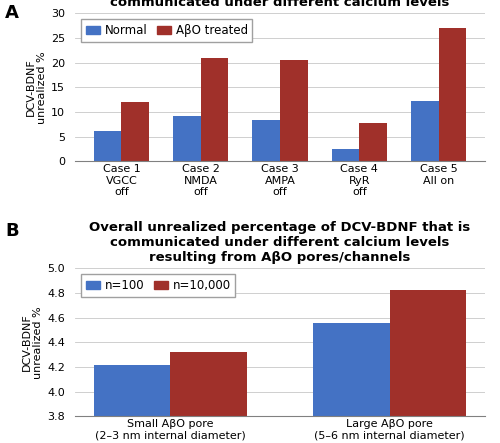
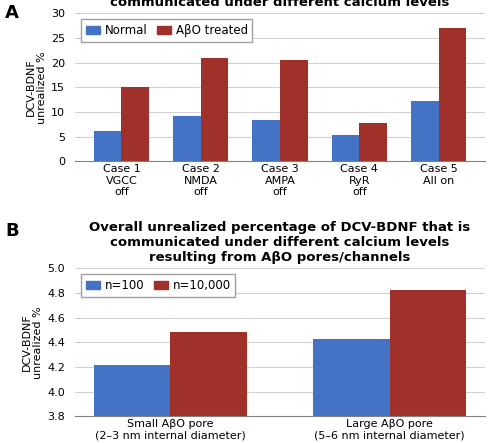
AβO treated/Case 1 VGCC off: 12.0 -> 15.0
Normal/Case 4 RyR off: 2.5 -> 5.3
n=10,000/Small AβO pore (2–3 nm internal diameter): 4.32 -> 4.48
n=100/Large AβO pore (5–6 nm internal diameter): 4.56 -> 4.43
